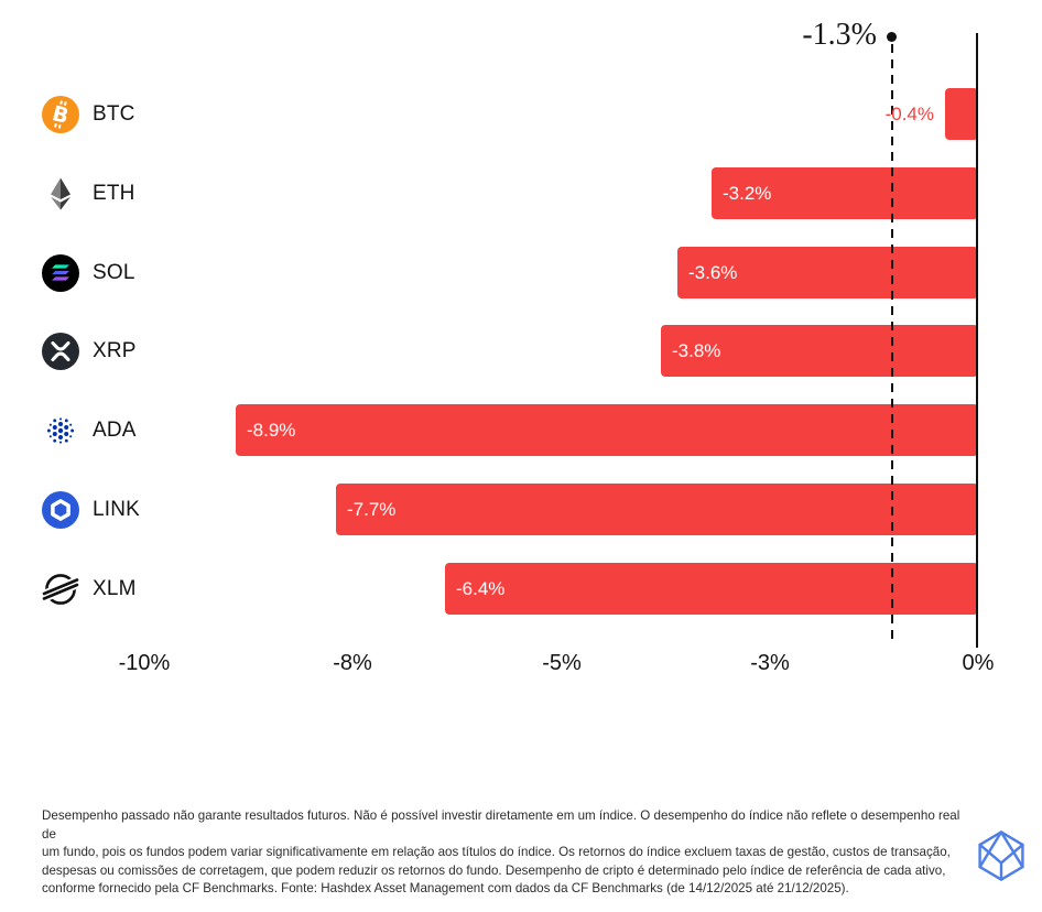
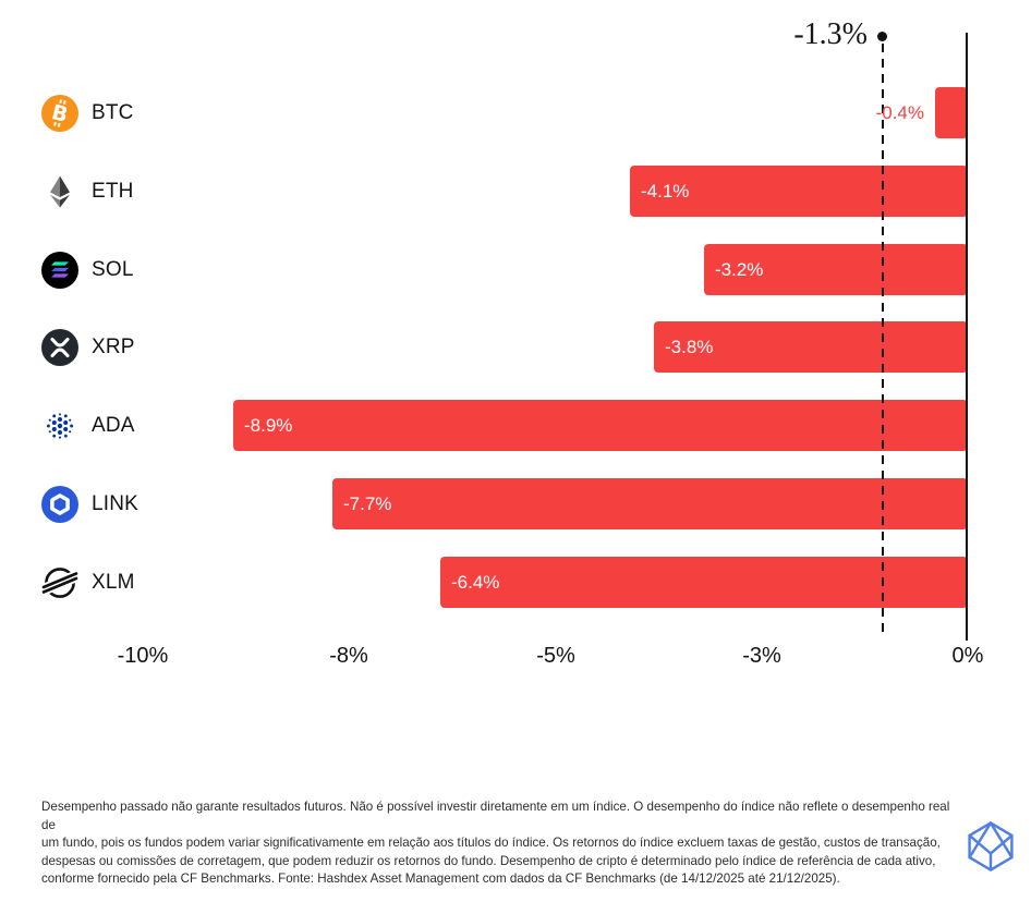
ETH: -3.2% -> -4.1%
SOL: -3.6% -> -3.2%
